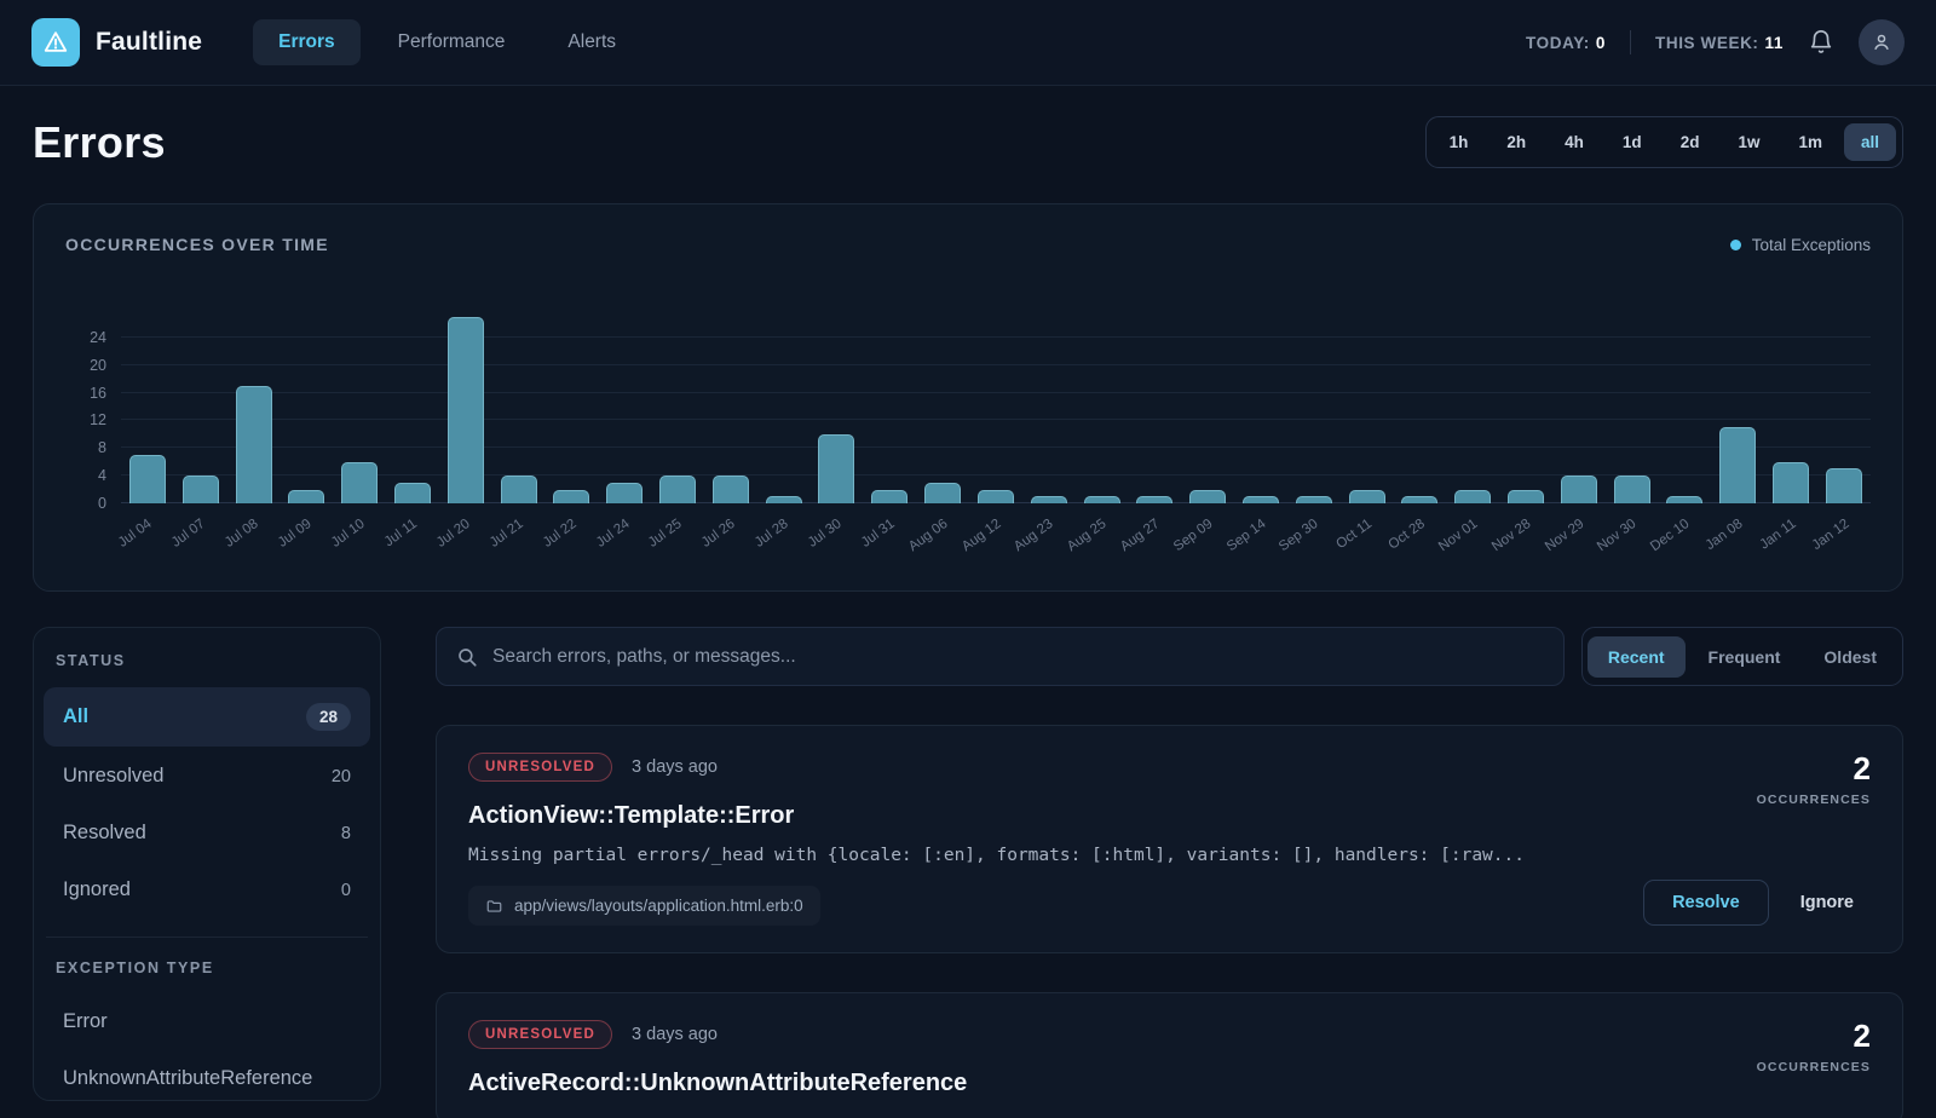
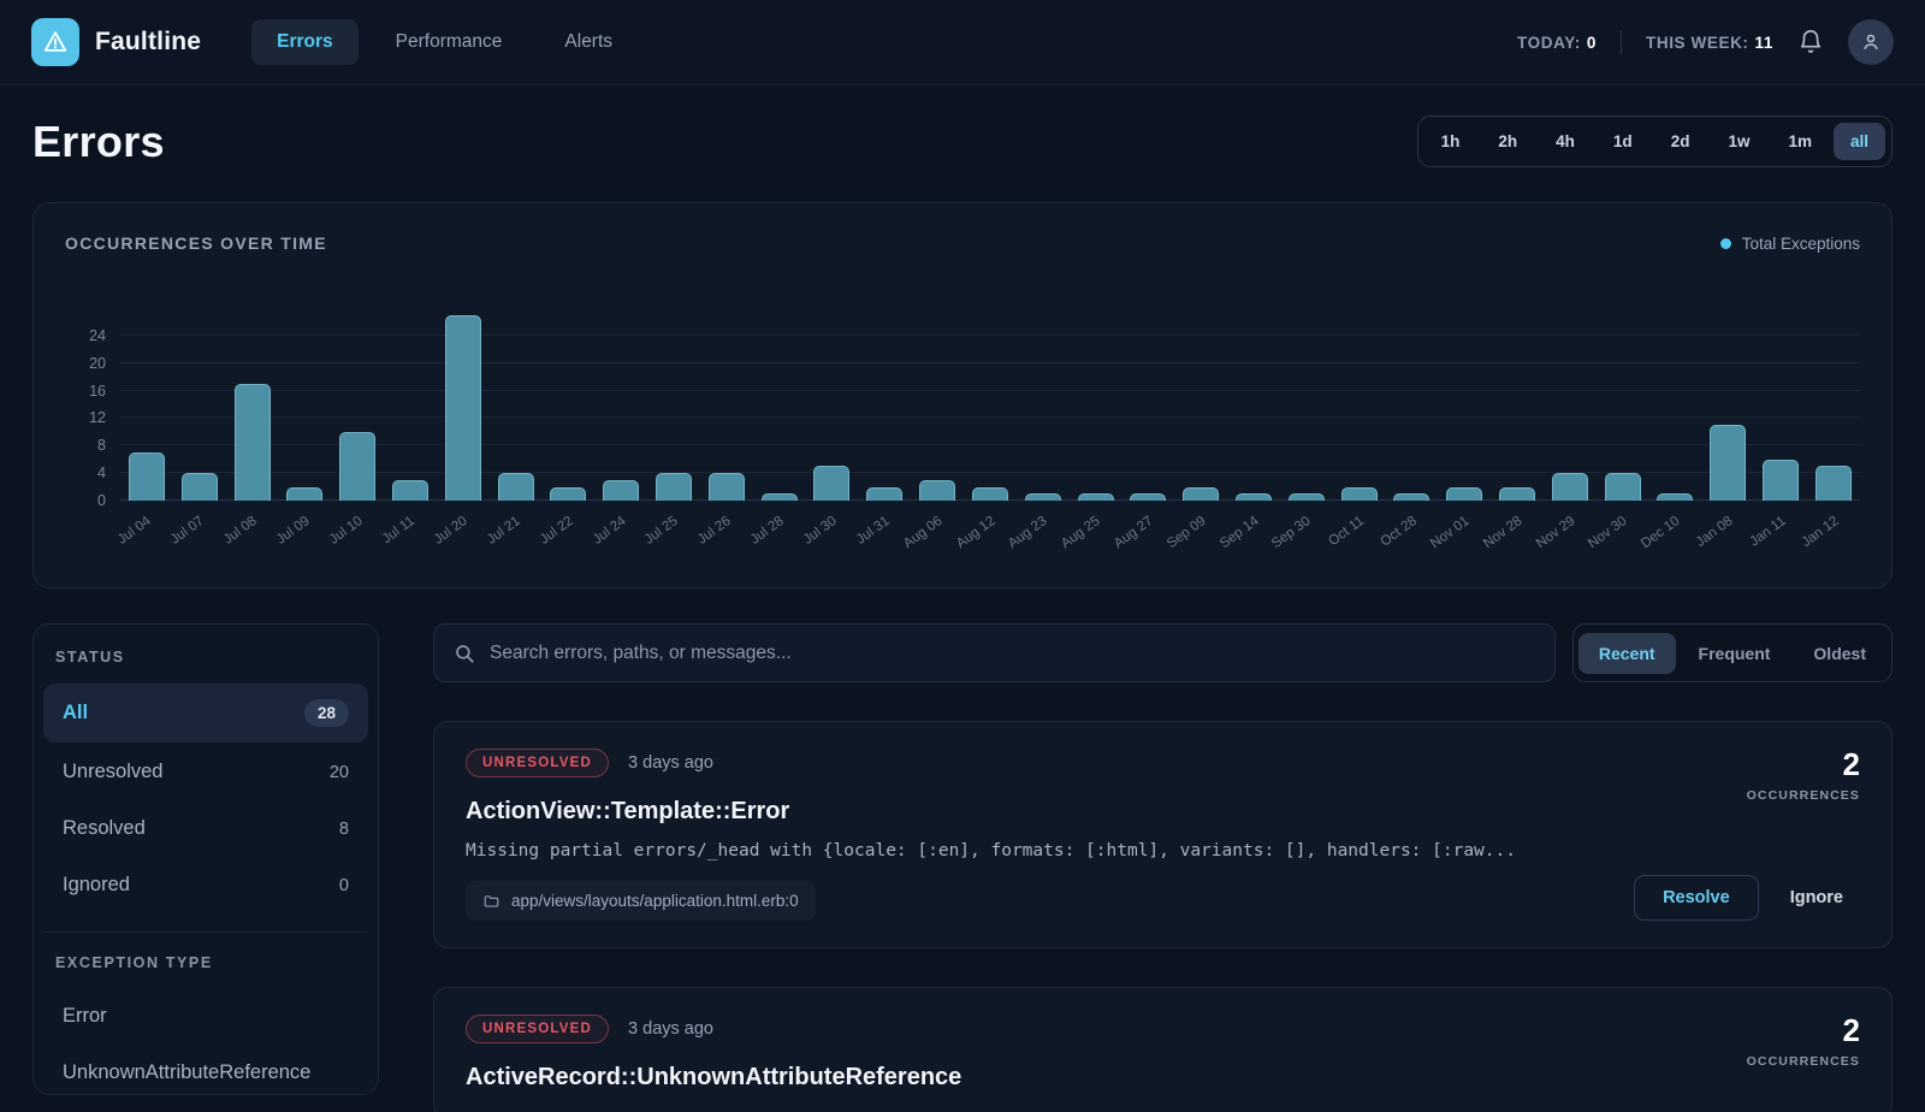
Jul 10: 6 -> 10
Jul 30: 10 -> 5
